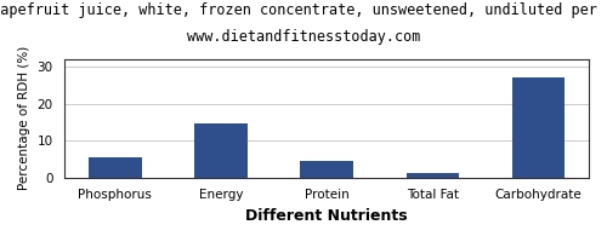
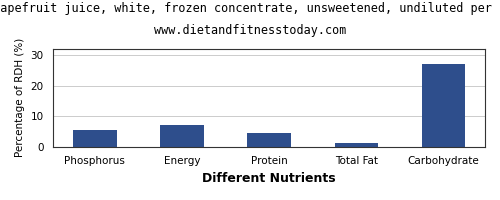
Energy: 14.5 -> 7.0
